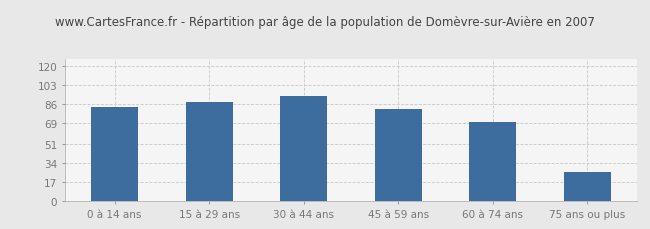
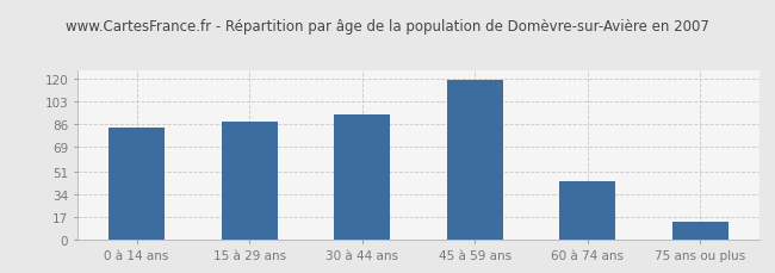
45 à 59 ans: 82 -> 119
60 à 74 ans: 70 -> 44
75 ans ou plus: 26 -> 14
